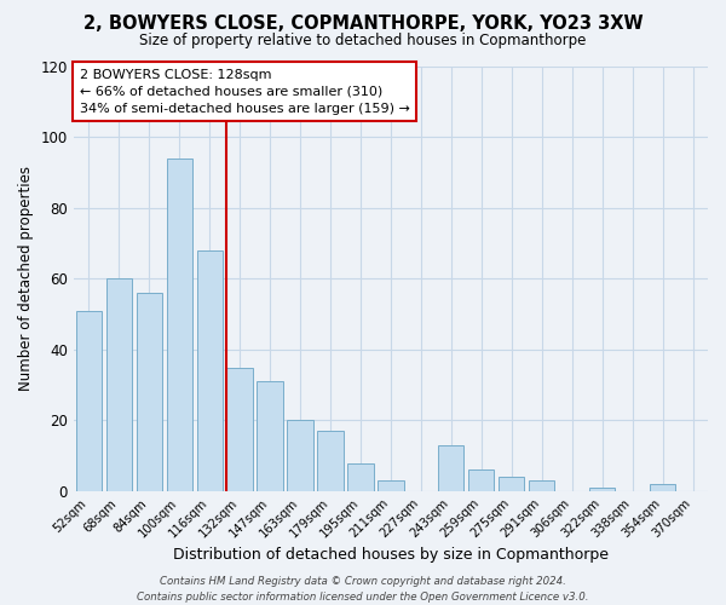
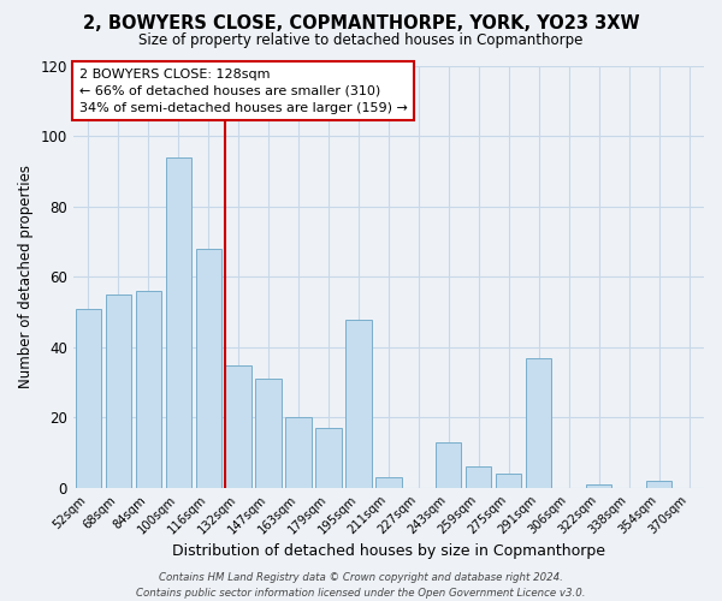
68sqm: 60 -> 55
195sqm: 8 -> 48
291sqm: 3 -> 37
